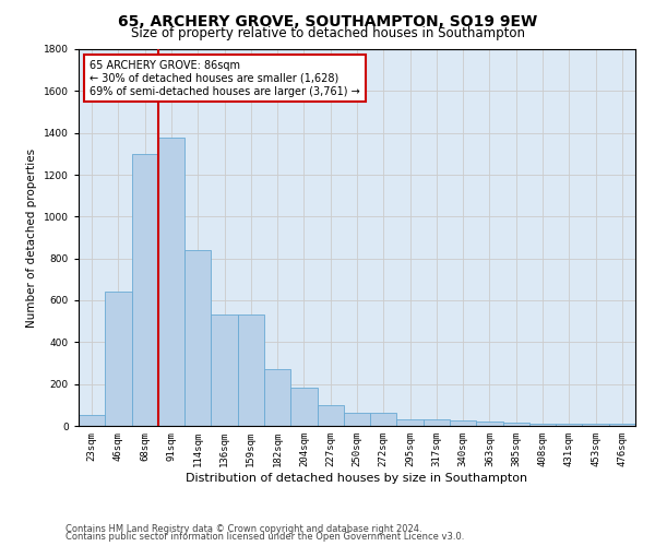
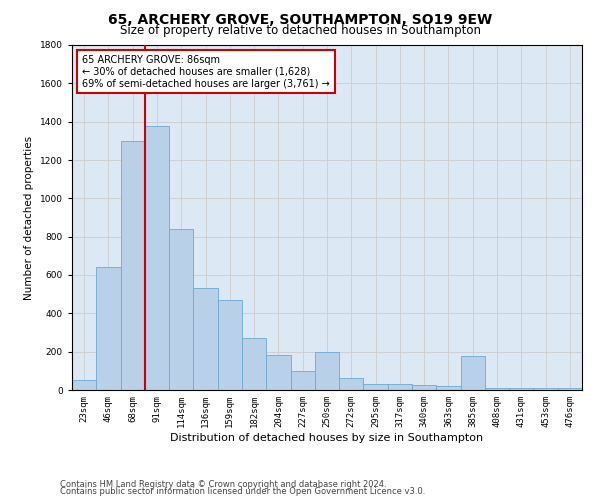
159sqm: 530 -> 470
250sqm: 60 -> 200
385sqm: 20 -> 180
